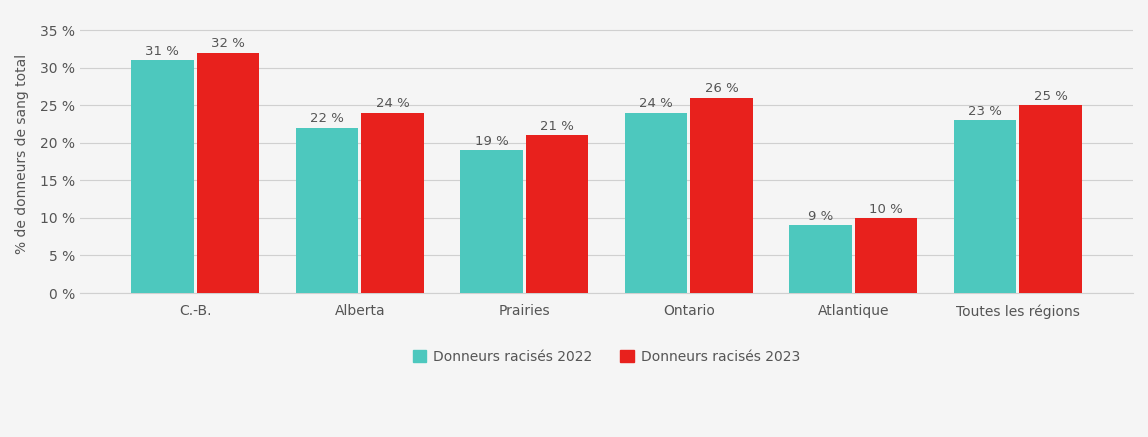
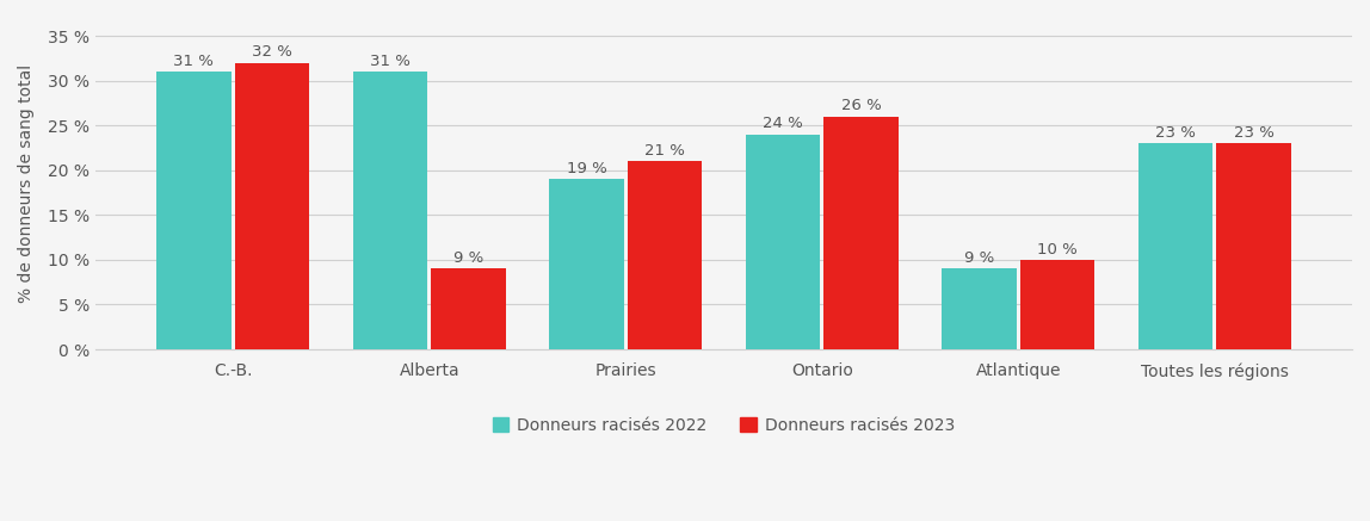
Donneurs racisés 2022/Alberta: 22 -> 31
Donneurs racisés 2023/Alberta: 24 -> 9
Donneurs racisés 2023/Toutes les régions: 25 -> 23
